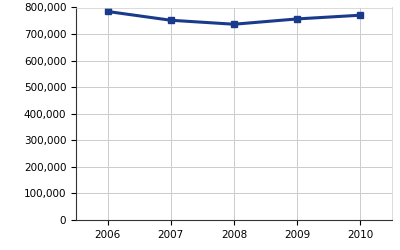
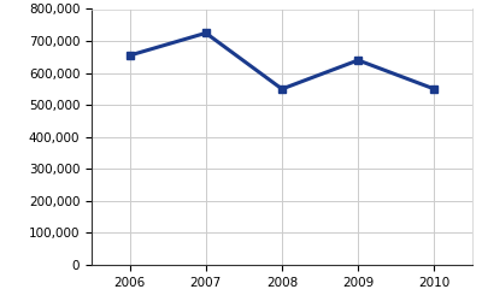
2006: 785,000 -> 655,000
2007: 752,000 -> 725,000
2008: 737,000 -> 550,000
2009: 757,000 -> 640,000
2010: 771,000 -> 550,000
